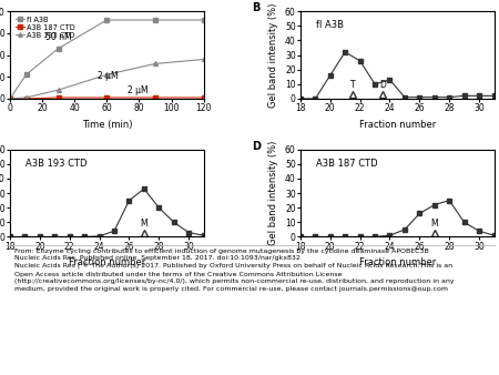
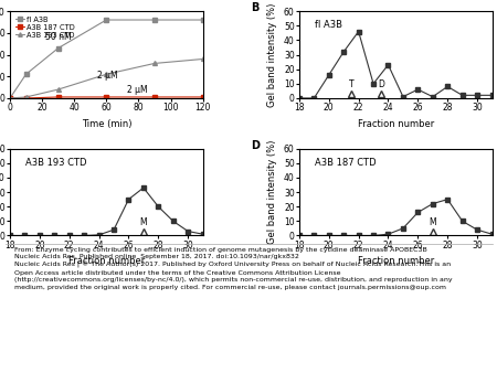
22: 26 -> 46
24: 13 -> 23
26: 1 -> 6
28: 1 -> 8
